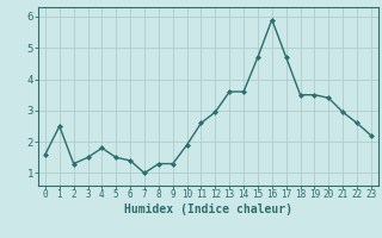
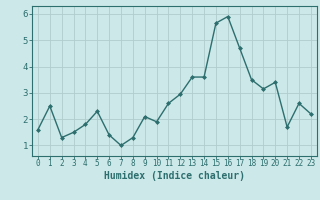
5: 1.50 -> 2.30
9: 1.30 -> 2.10
15: 4.70 -> 5.65
19: 3.50 -> 3.15
21: 2.95 -> 1.70
